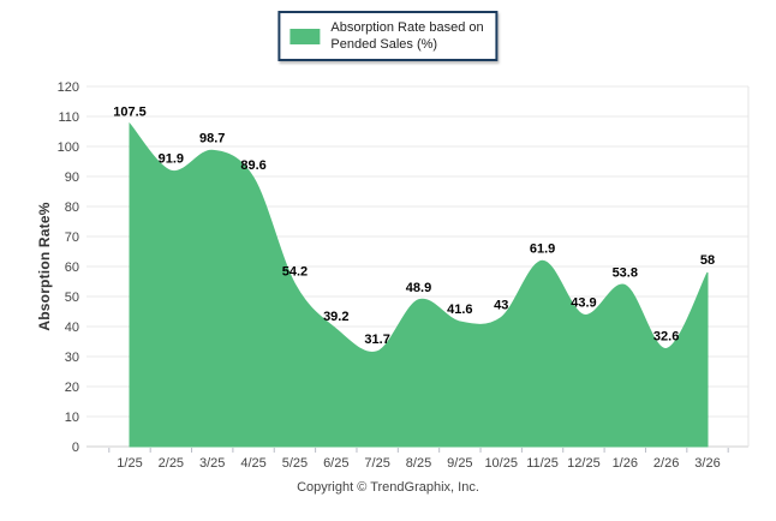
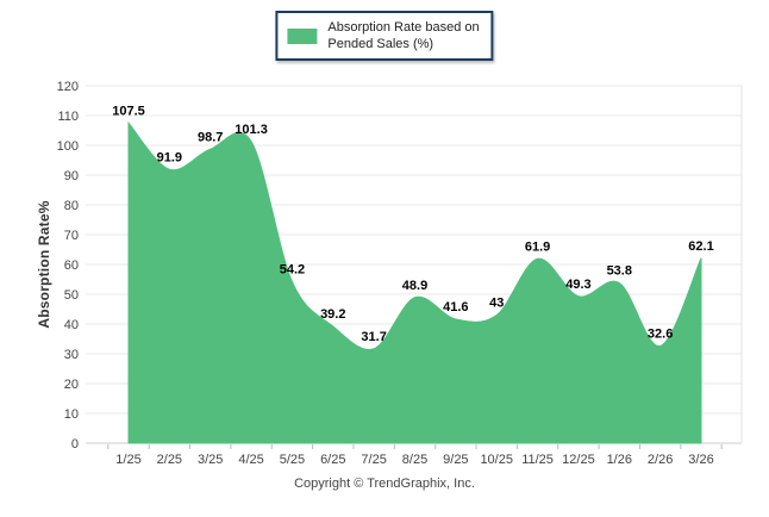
4/25: 89.6 -> 101.3
12/25: 43.9 -> 49.3
3/26: 58 -> 62.1
